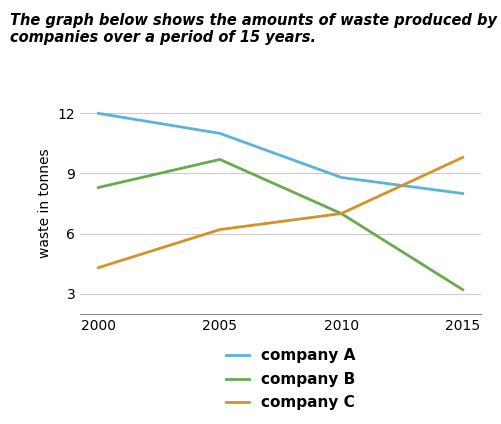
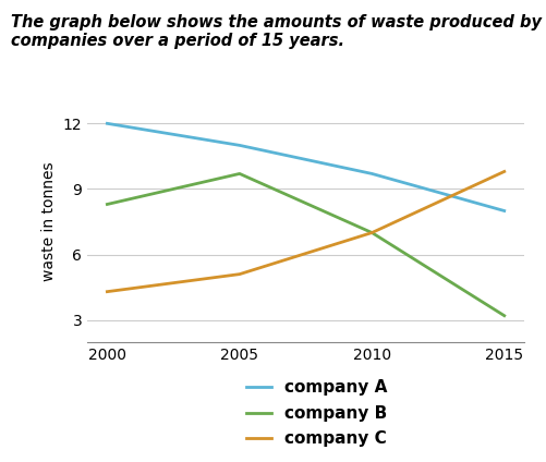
company C/2005: 6.2 -> 5.1
company A/2010: 8.8 -> 9.7
